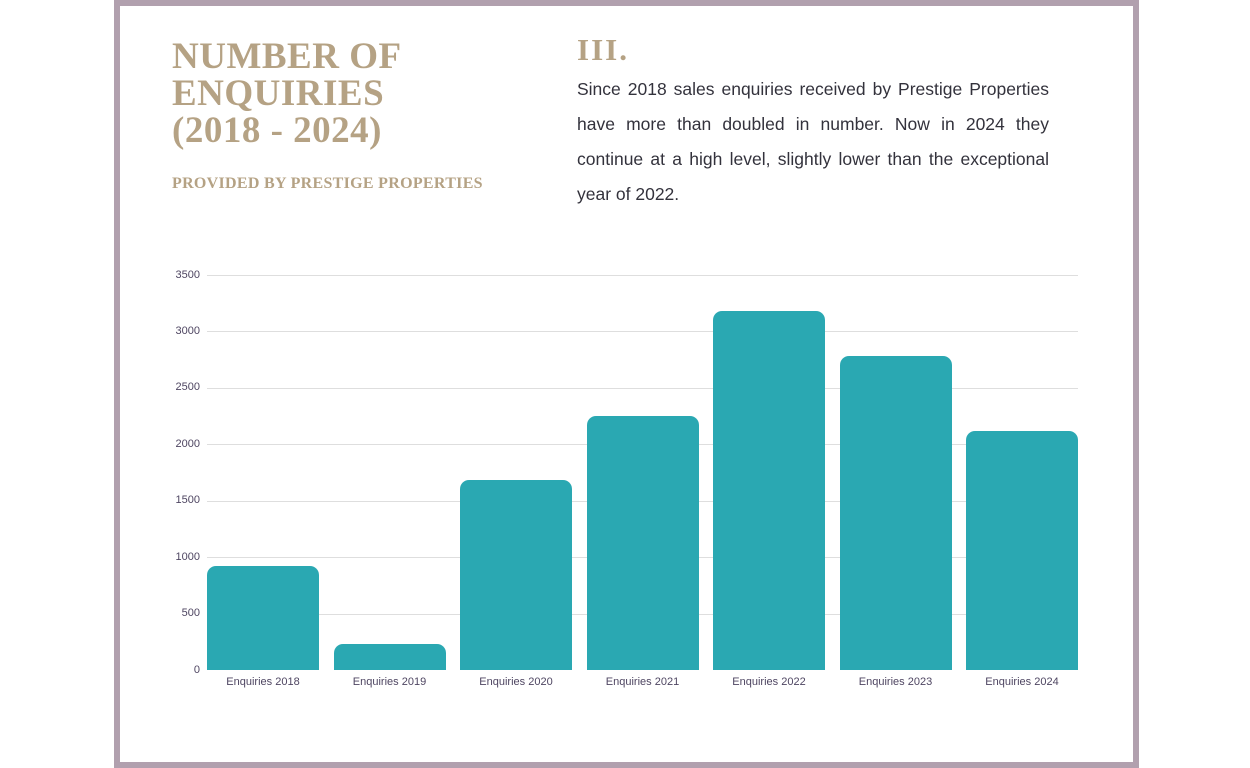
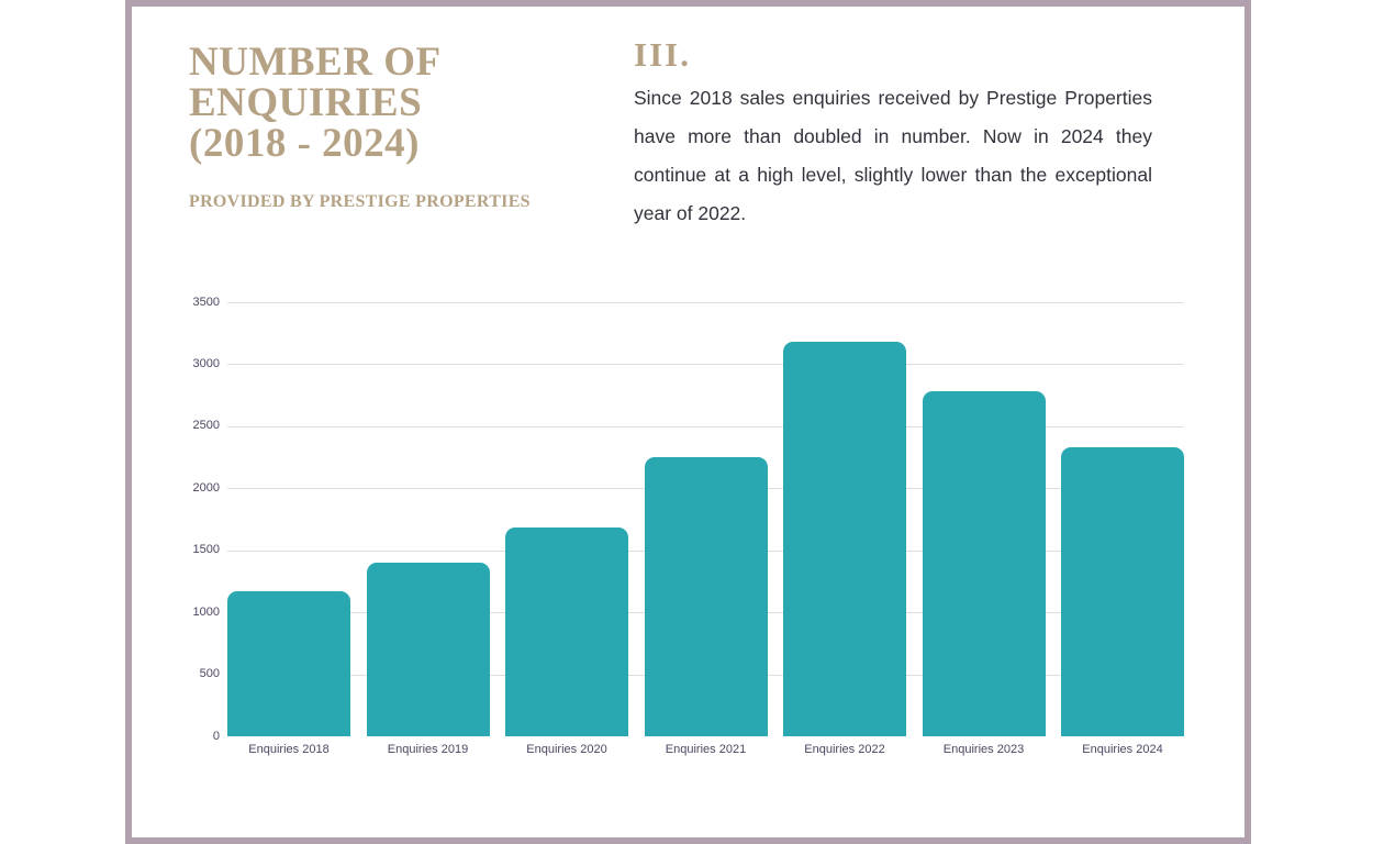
Enquiries 2018: 920 -> 1170
Enquiries 2019: 230 -> 1400
Enquiries 2024: 2120 -> 2330
